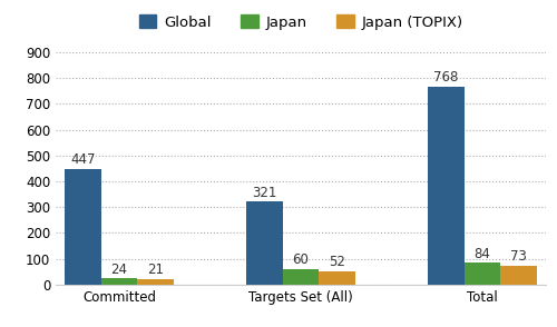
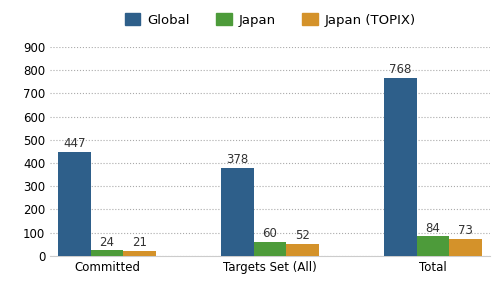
Global/Targets Set (All): 321 -> 378
